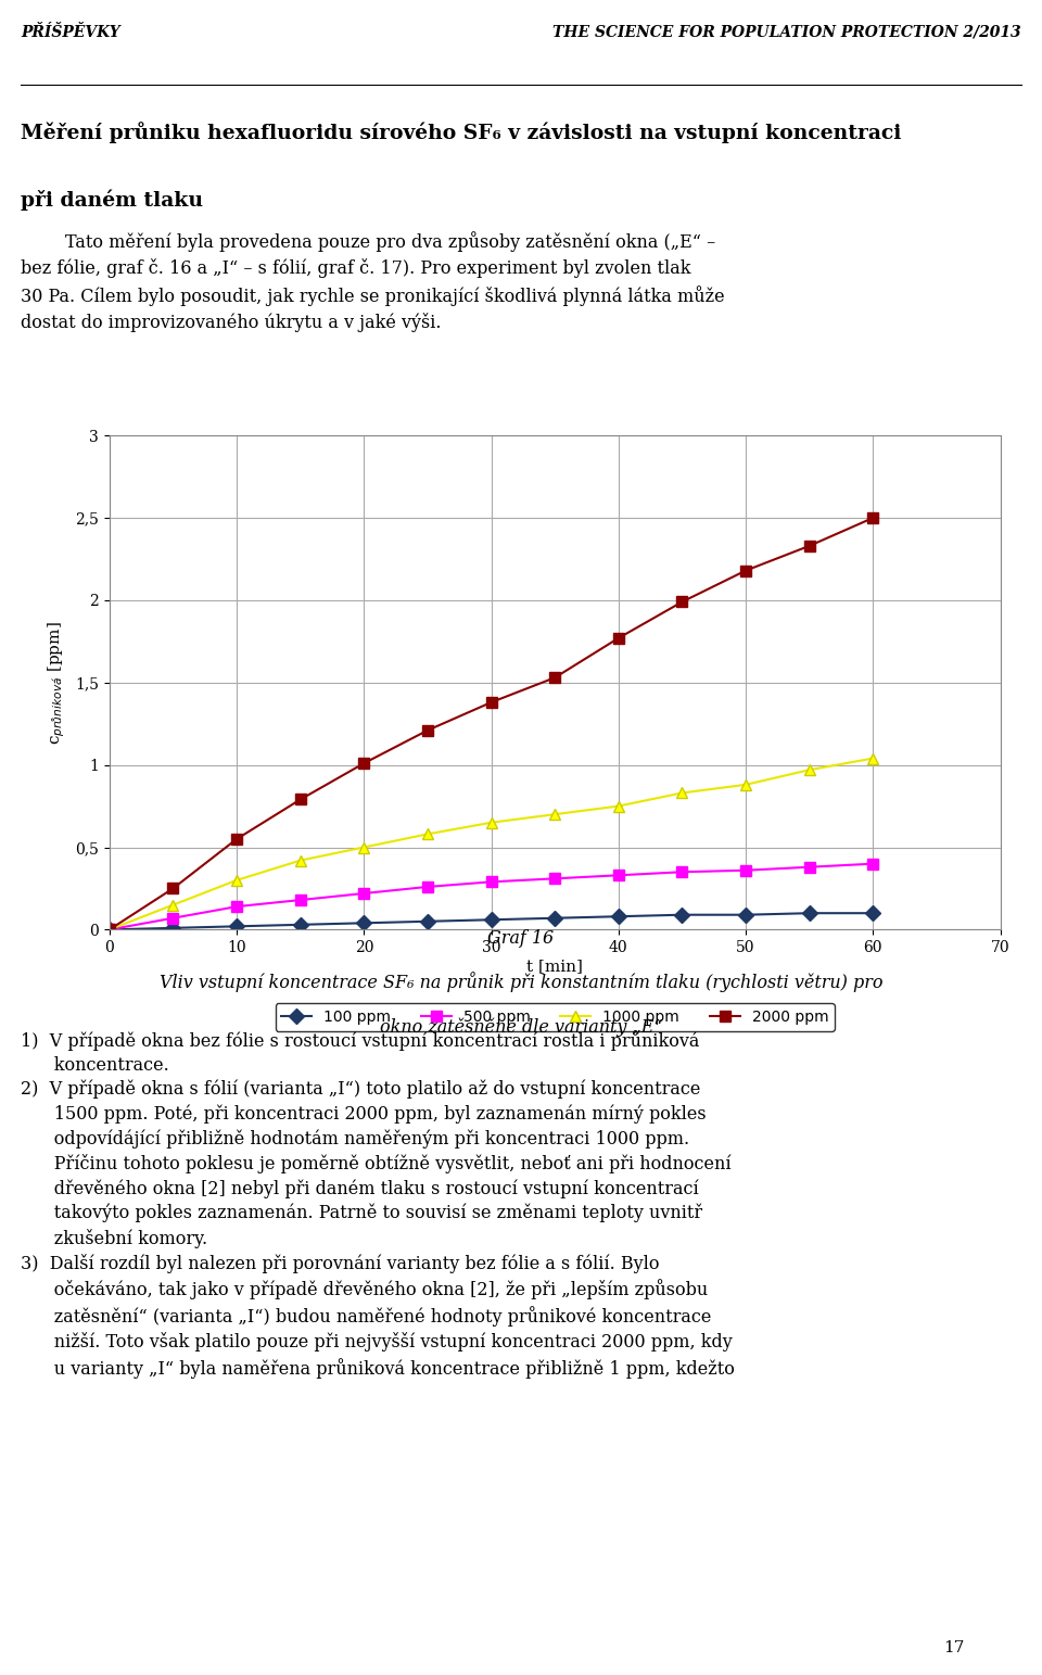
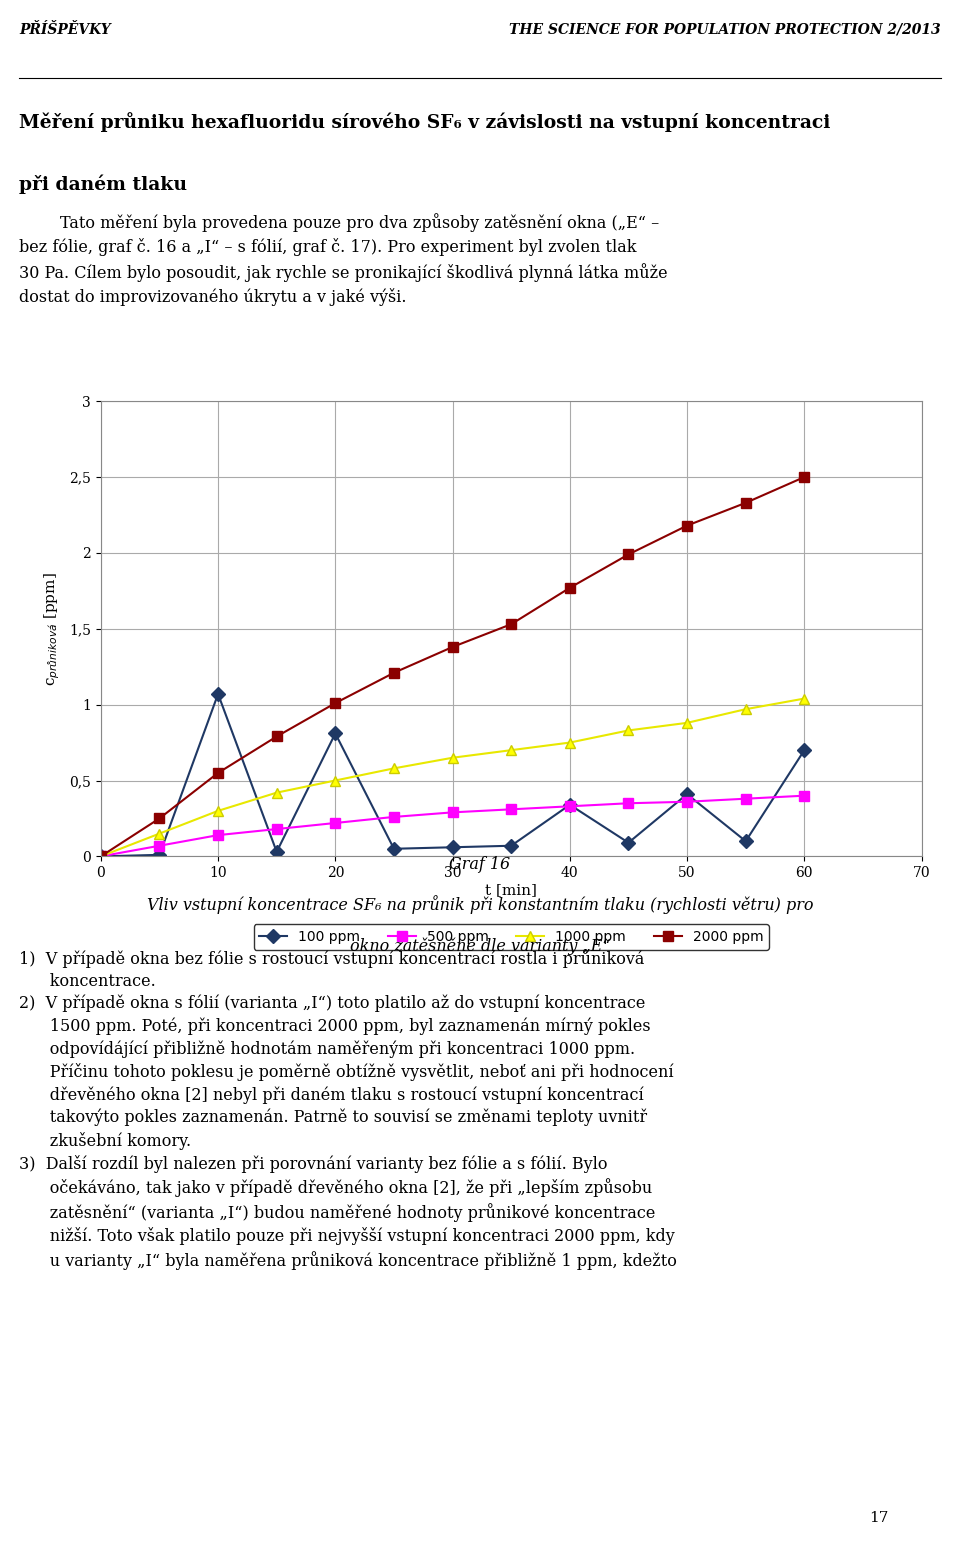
100 ppm/10: 0,02 -> 1,07
100 ppm/20: 0,04 -> 0,81
100 ppm/40: 0,08 -> 0,34
100 ppm/50: 0,09 -> 0,41
100 ppm/60: 0,10 -> 0,70
